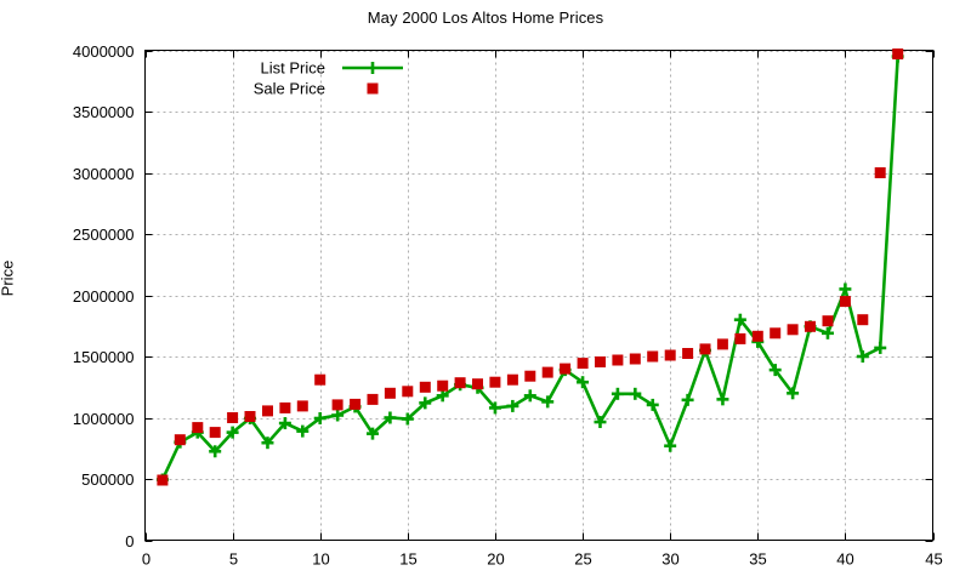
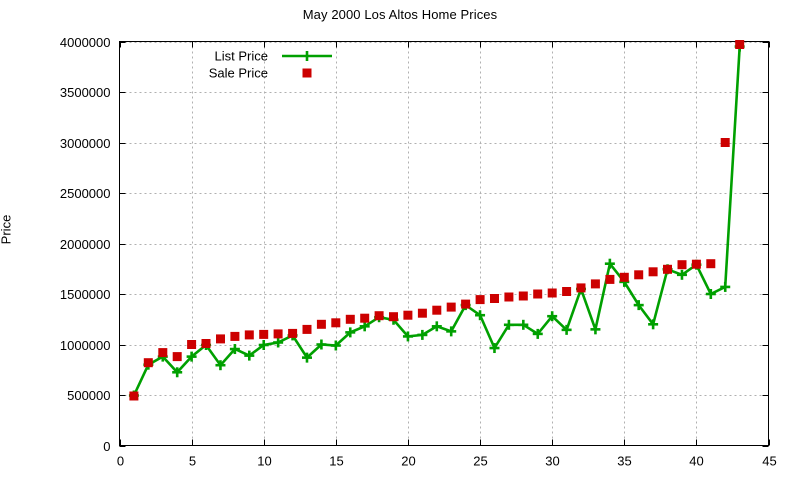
Sale Price/10: 1310000 -> 1100000
List Price/30: 770000 -> 1280000
List Price/40: 2050000 -> 1790000
Sale Price/40: 1950000 -> 1800000
